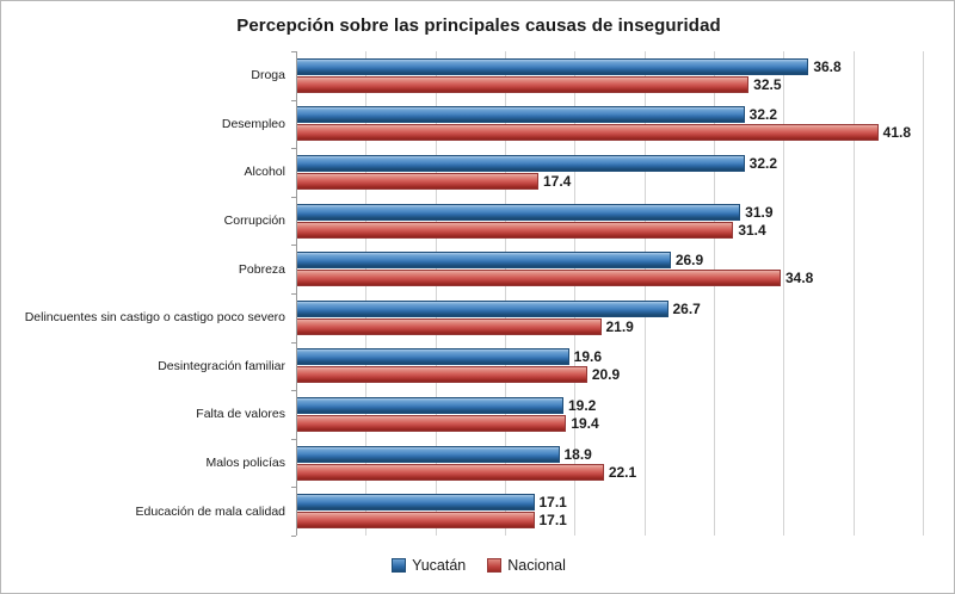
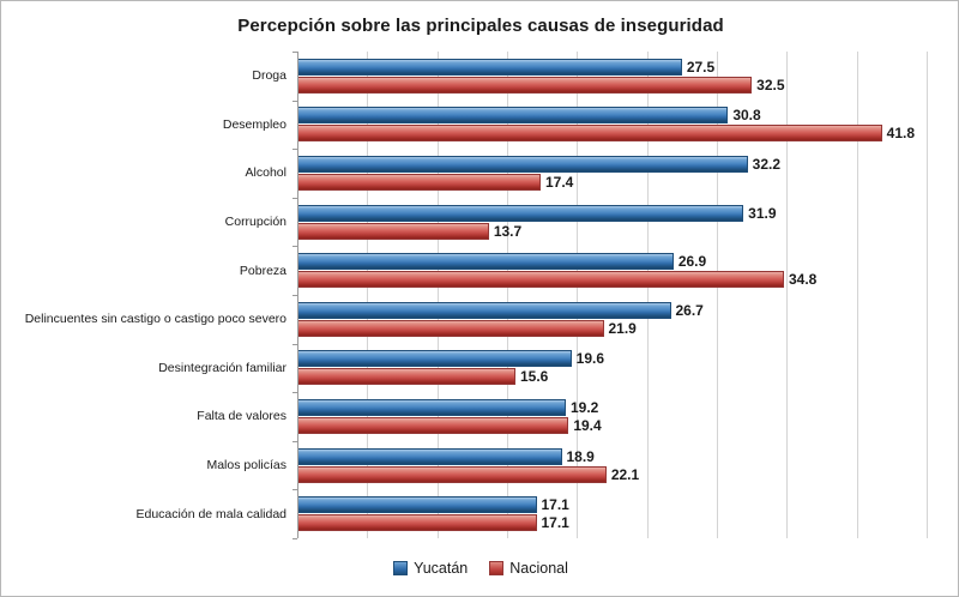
Yucatán/Droga: 36.8 -> 27.5
Yucatán/Desempleo: 32.2 -> 30.8
Nacional/Corrupción: 31.4 -> 13.7
Nacional/Desintegración familiar: 20.9 -> 15.6
